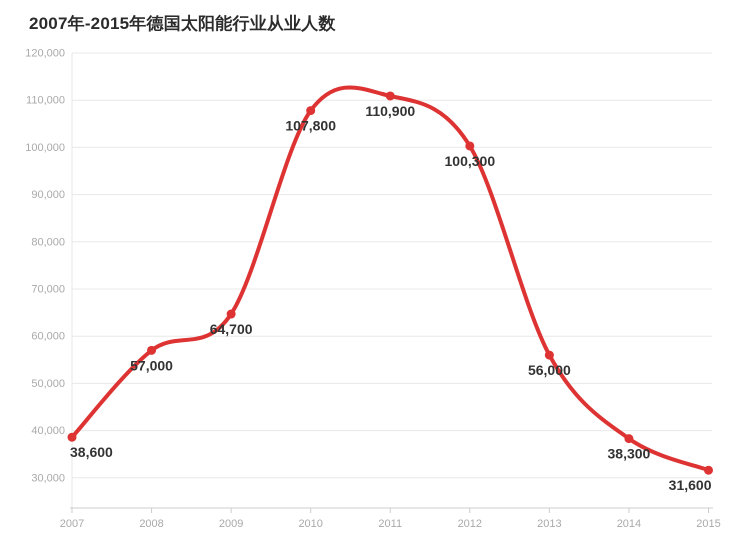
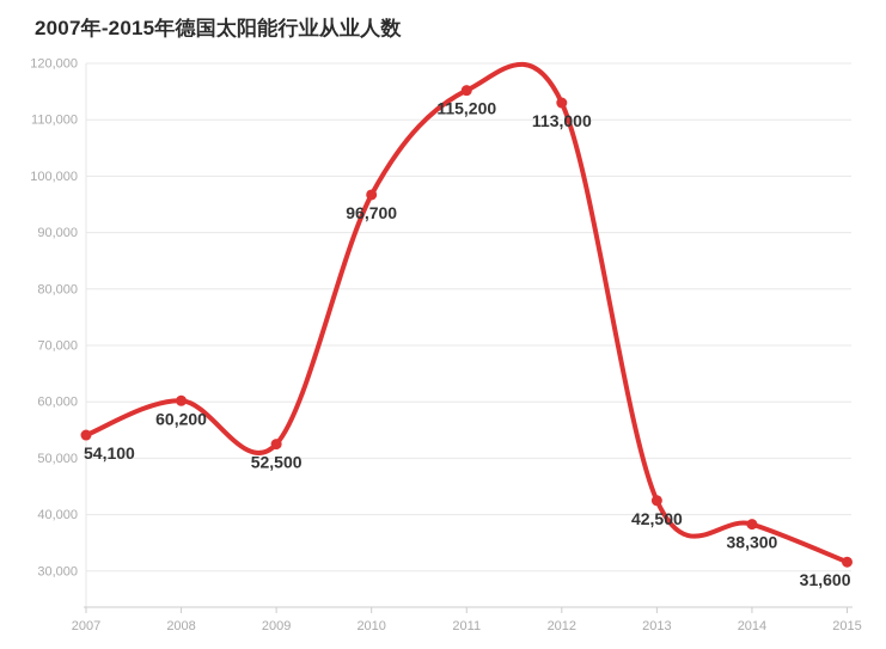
2007: 38,600 -> 54,100
2008: 57,000 -> 60,200
2009: 64,700 -> 52,500
2010: 107,800 -> 96,700
2011: 110,900 -> 115,200
2012: 100,300 -> 113,000
2013: 56,000 -> 42,500
